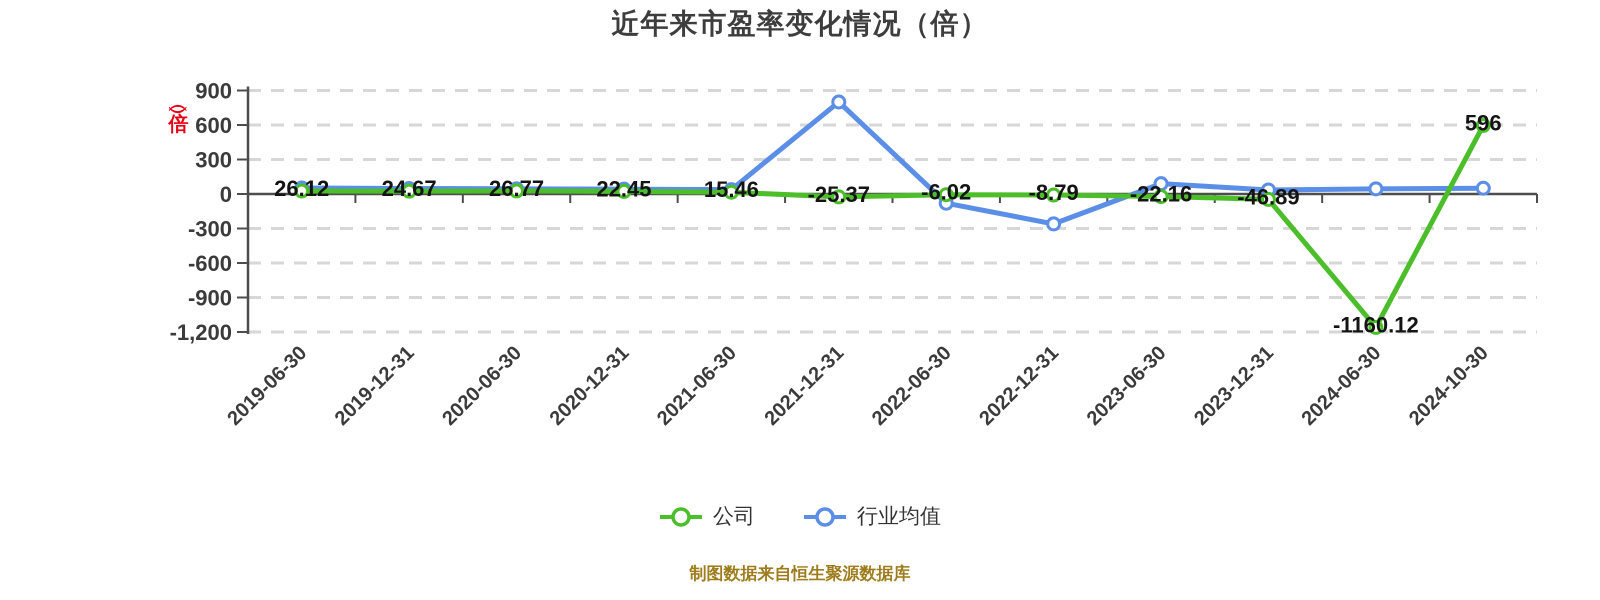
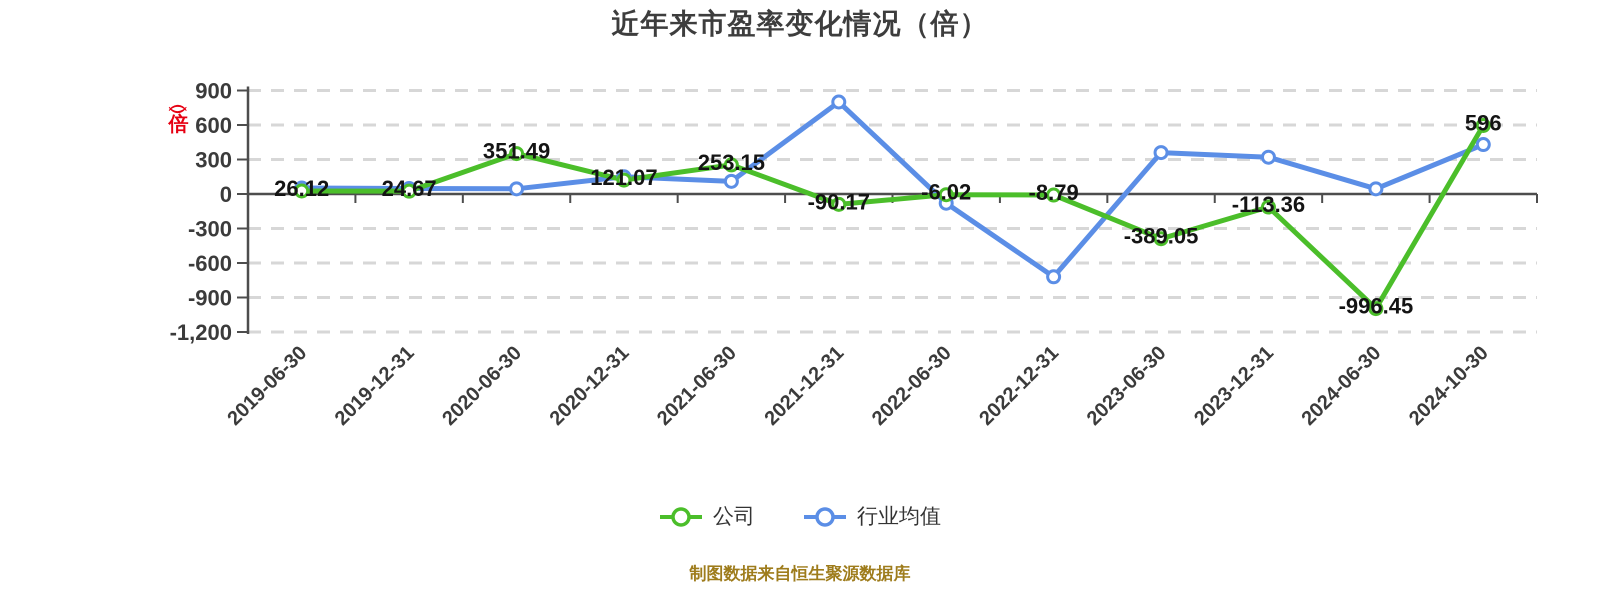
公司/2020-06-30: 26.77 -> 351.49
公司/2020-12-31: 22.45 -> 121.07
行业均值/2020-12-31: 40 -> 150
公司/2021-06-30: 15.46 -> 253.15
行业均值/2021-06-30: 40 -> 110
公司/2021-12-31: -25.37 -> -90.17
行业均值/2022-12-31: -260 -> -720
公司/2023-06-30: -22.16 -> -389.05
行业均值/2023-06-30: 90 -> 360
公司/2023-12-31: -46.89 -> -113.36
行业均值/2023-12-31: 40 -> 320
公司/2024-06-30: -1160.12 -> -996.45
行业均值/2024-10-30: 50 -> 430
